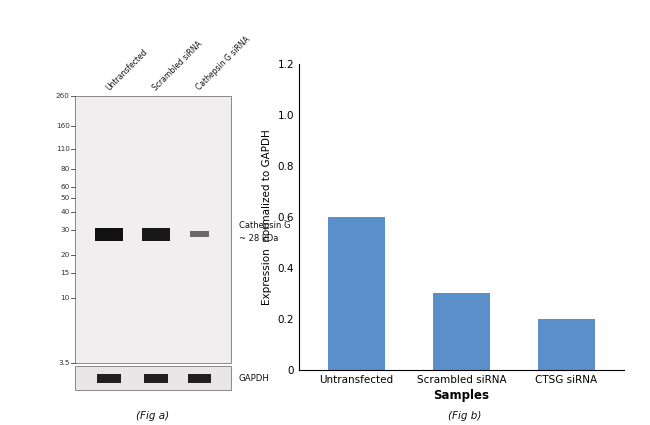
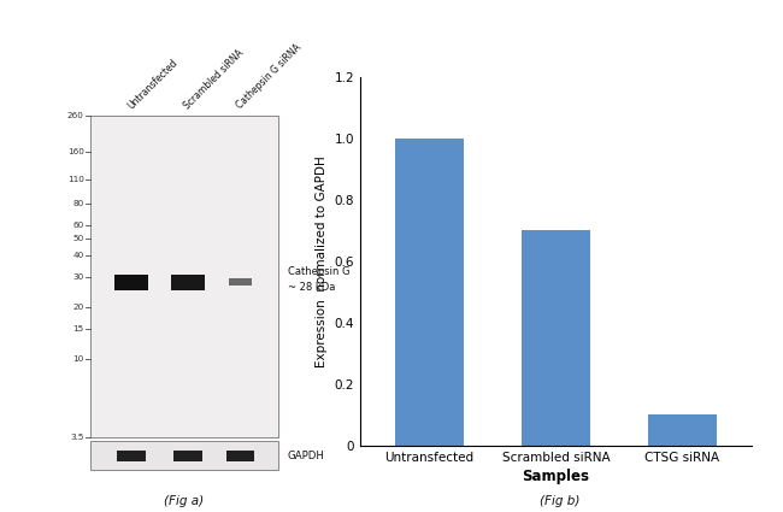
Untransfected: 0.6 -> 1.0
Scrambled siRNA: 0.3 -> 0.7
CTSG siRNA: 0.2 -> 0.1
